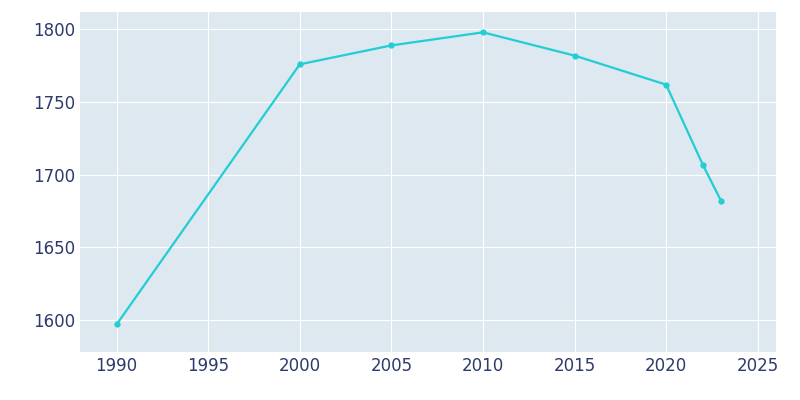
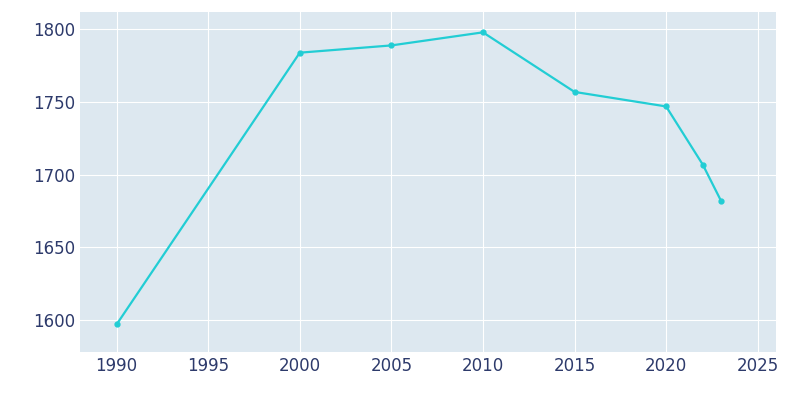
2000: 1776 -> 1784
2015: 1782 -> 1757
2020: 1762 -> 1747
